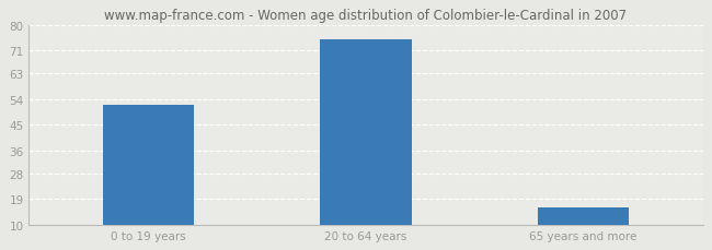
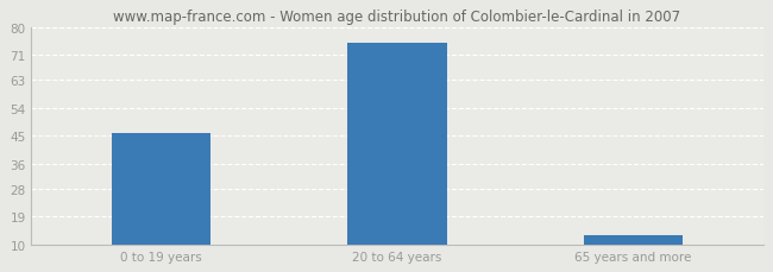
0 to 19 years: 52 -> 46
65 years and more: 16 -> 13
